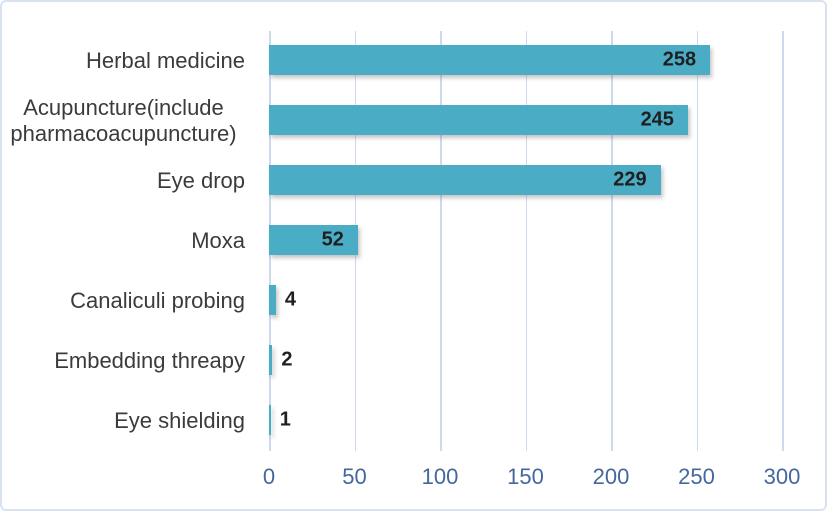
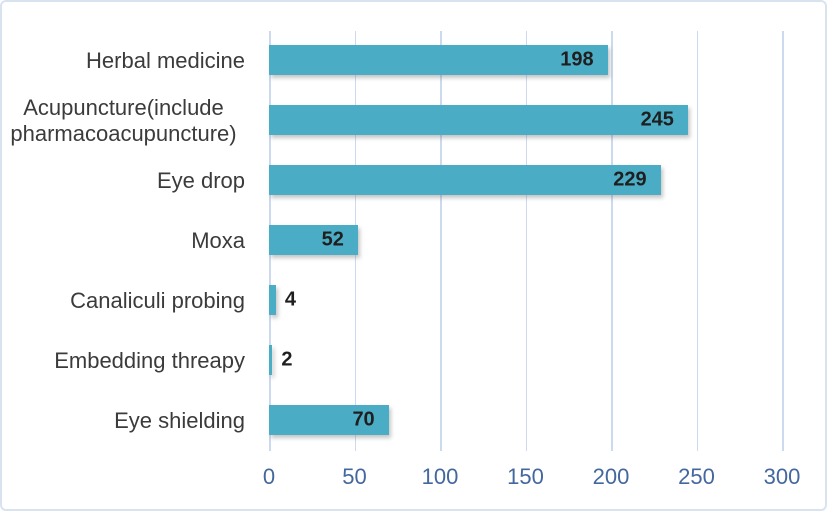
Herbal medicine: 258 -> 198
Eye shielding: 1 -> 70
